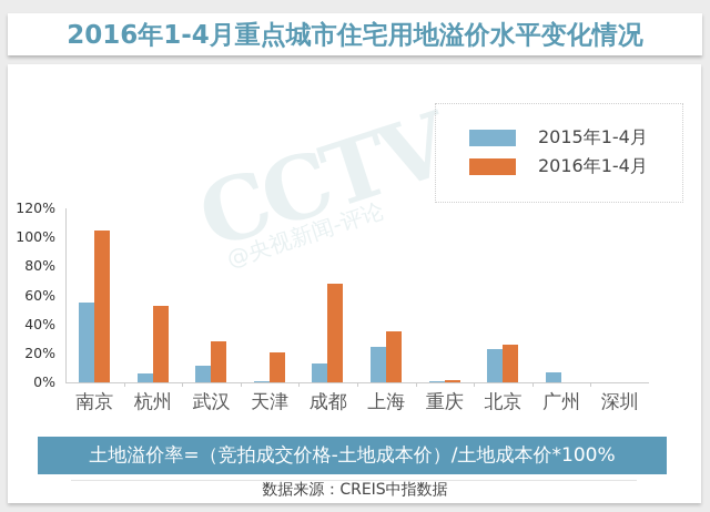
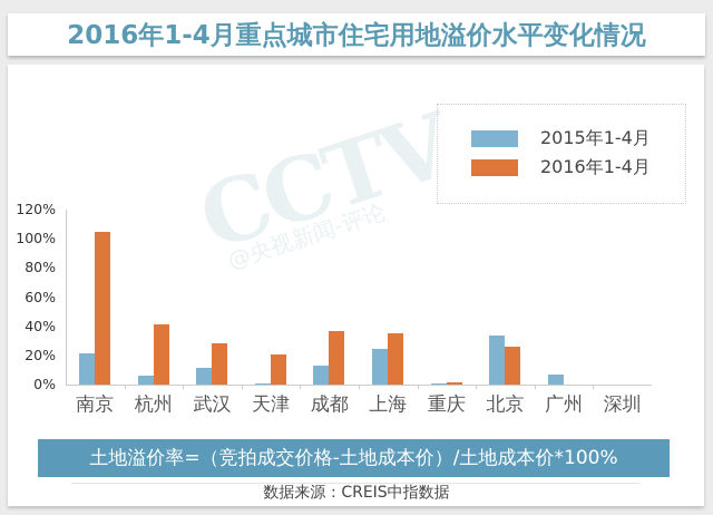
2015年1-4月/南京: 55% -> 22%
2016年1-4月/杭州: 53% -> 41%
2016年1-4月/成都: 68% -> 37%
2015年1-4月/北京: 23% -> 34%
